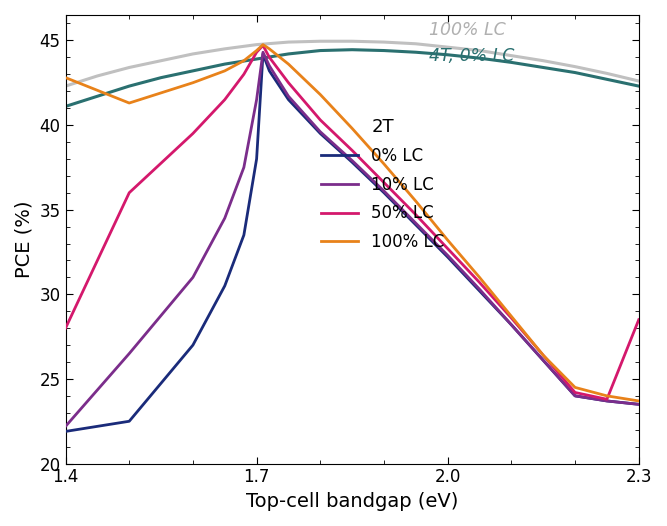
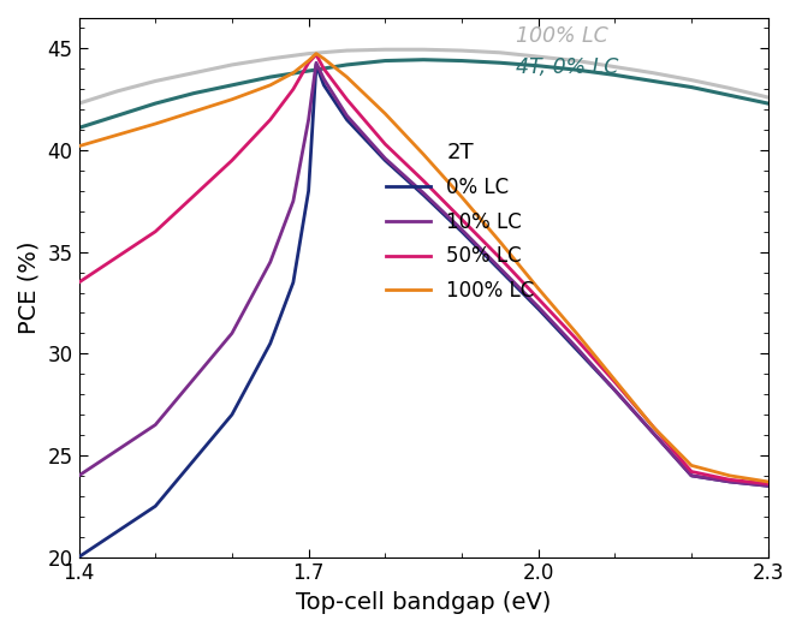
0% LC/1.4: 21.9 -> 20.0
10% LC/1.4: 22.2 -> 24.0
50% LC/1.4: 28.0 -> 33.5
100% LC/1.4: 42.8 -> 40.2
50% LC/2.3: 28.5 -> 23.6
